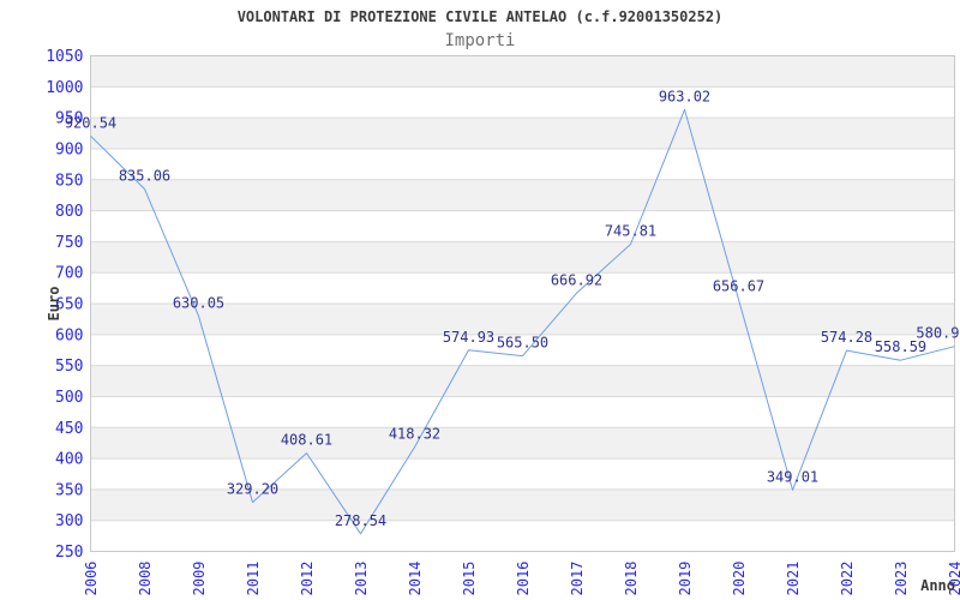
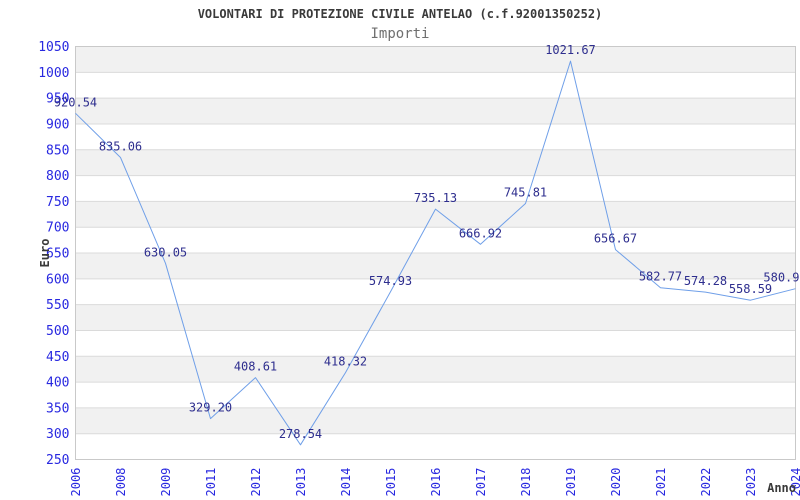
2016: 565.50 -> 735.13
2019: 963.02 -> 1021.67
2021: 349.01 -> 582.77
